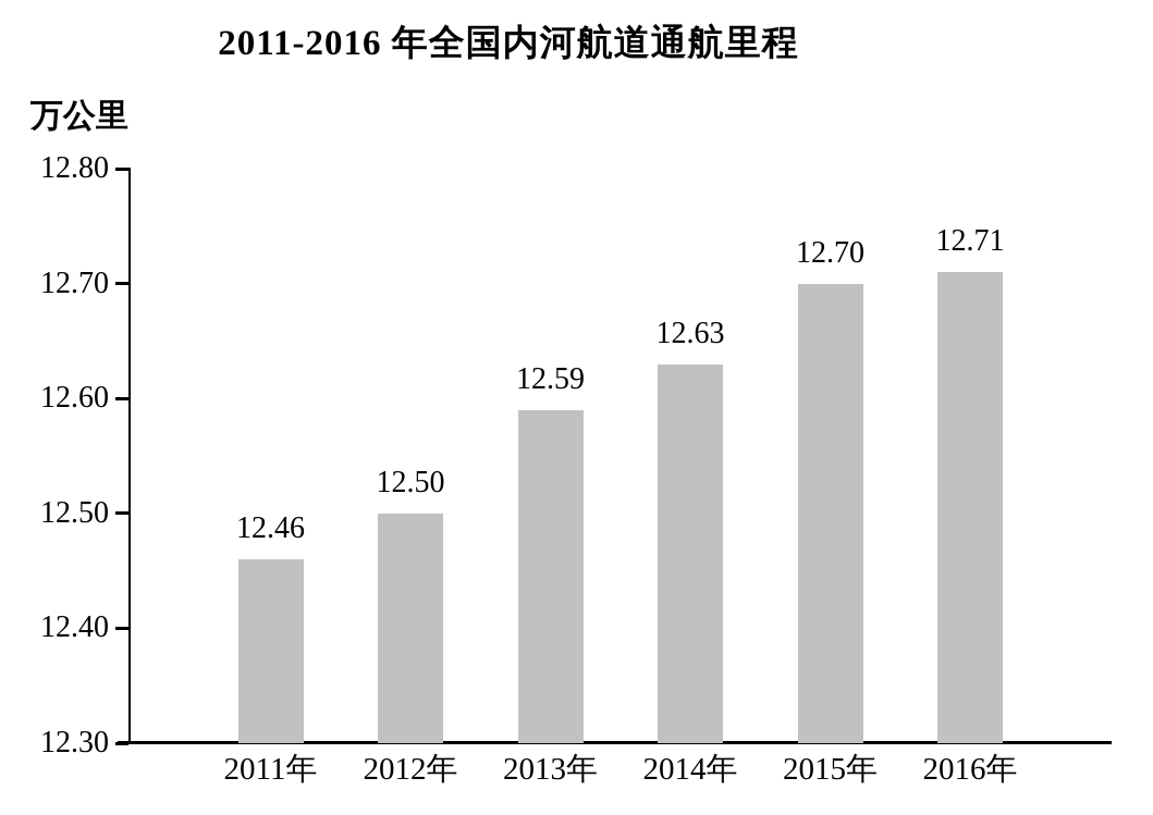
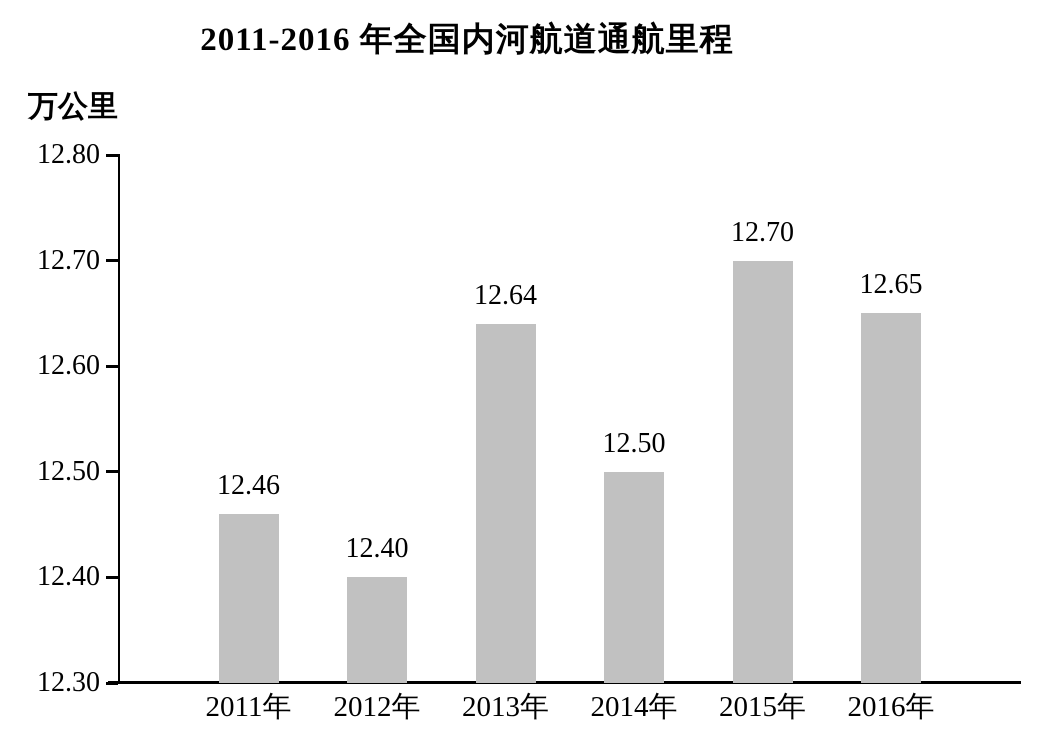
2012年: 12.50 -> 12.40
2013年: 12.59 -> 12.64
2014年: 12.63 -> 12.50
2016年: 12.71 -> 12.65
